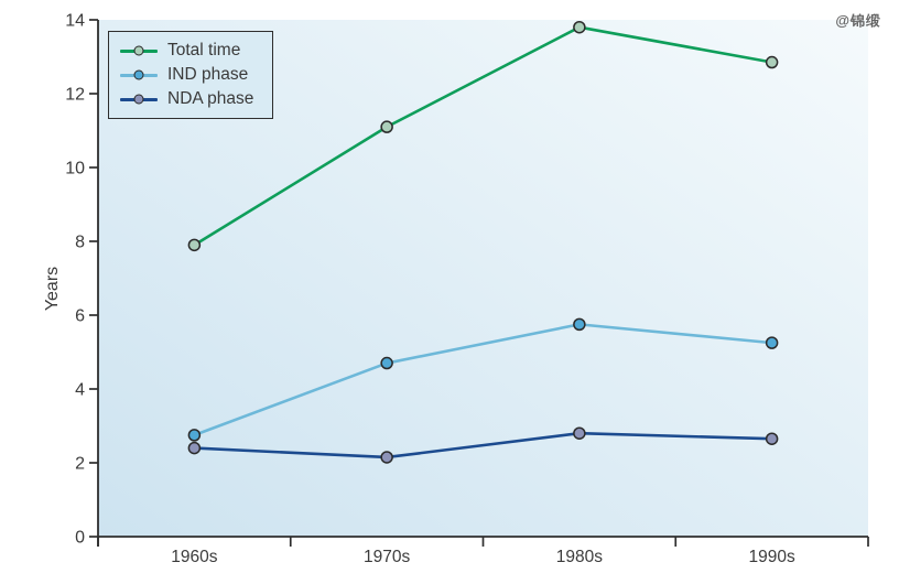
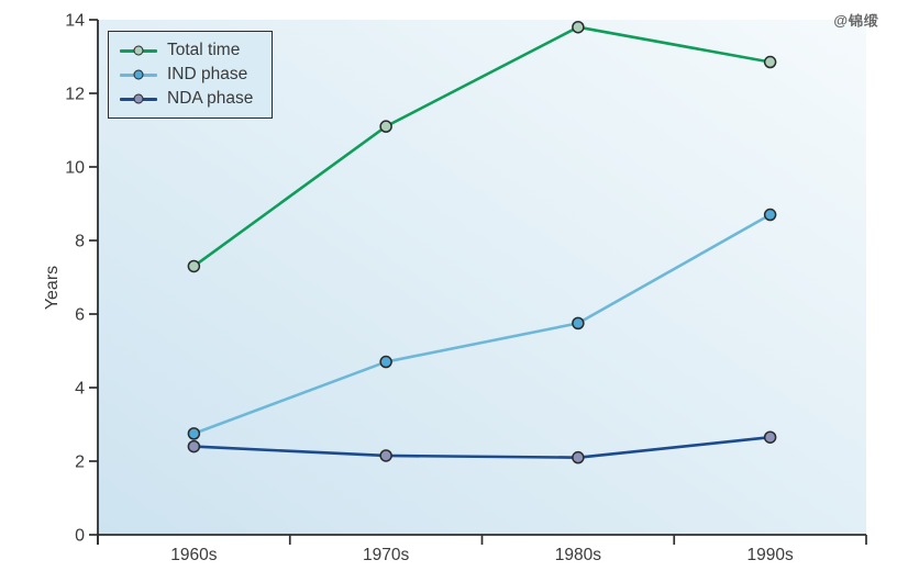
Total time/1960s: 7.9 -> 7.3
NDA phase/1980s: 2.8 -> 2.1
IND phase/1990s: 5.2 -> 8.7
